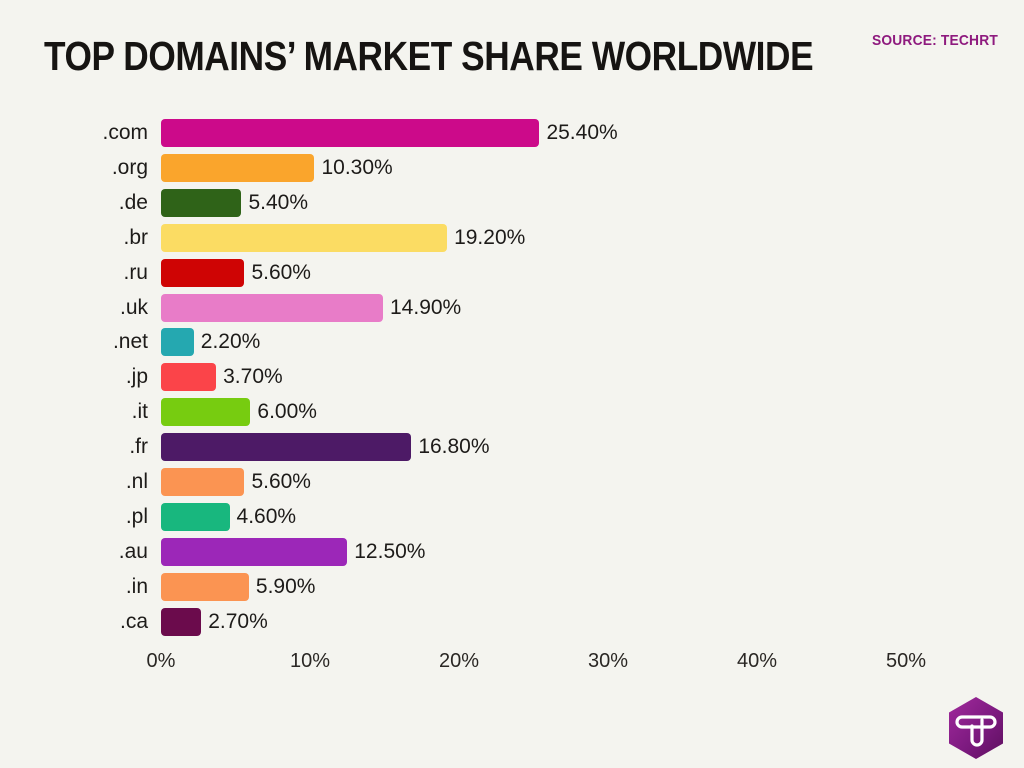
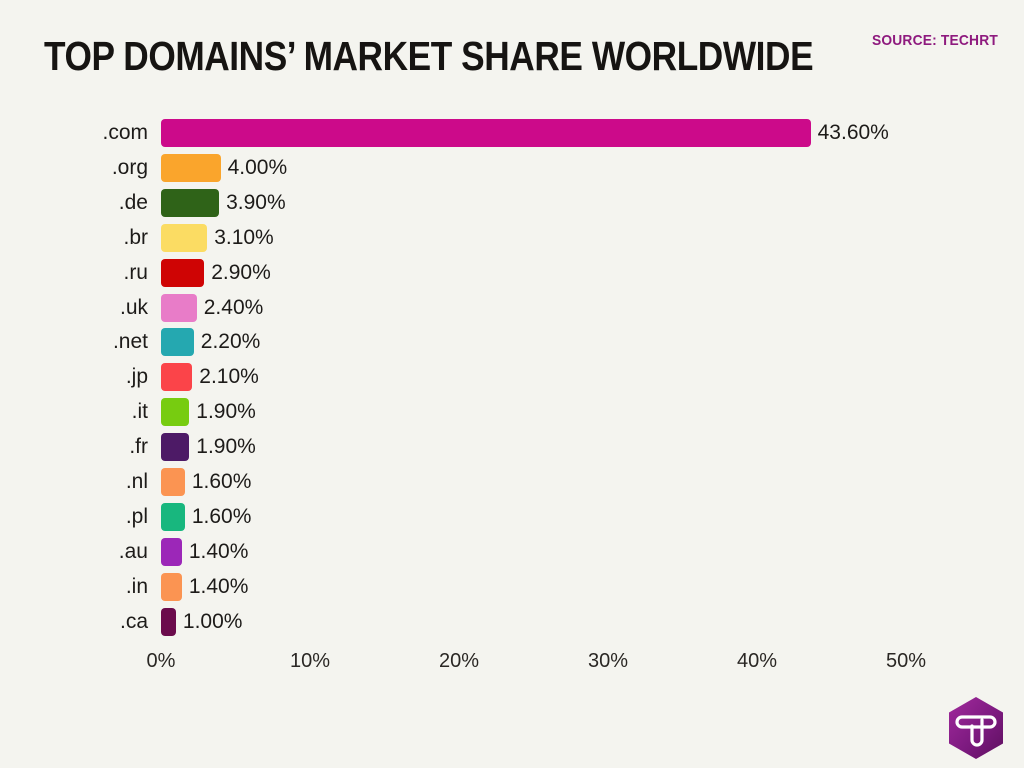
.com: 25.40% -> 43.60%
.org: 10.30% -> 4.00%
.de: 5.40% -> 3.90%
.br: 19.20% -> 3.10%
.ru: 5.60% -> 2.90%
.uk: 14.90% -> 2.40%
.jp: 3.70% -> 2.10%
.it: 6.00% -> 1.90%
.fr: 16.80% -> 1.90%
.nl: 5.60% -> 1.60%
.pl: 4.60% -> 1.60%
.au: 12.50% -> 1.40%
.in: 5.90% -> 1.40%
.ca: 2.70% -> 1.00%
